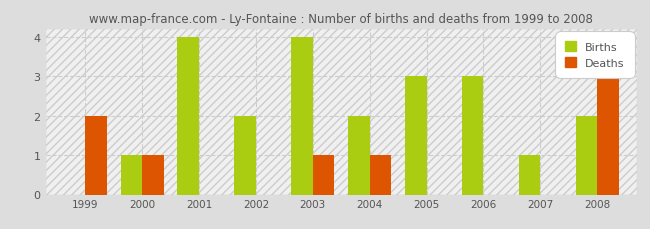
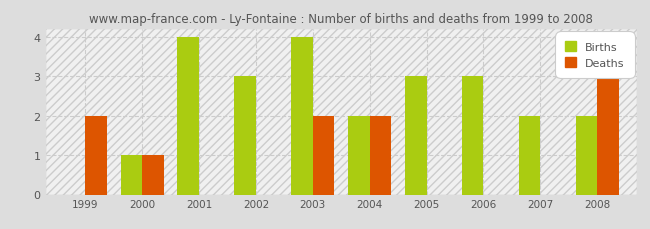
Births/2002: 2 -> 3
Deaths/2003: 1 -> 2
Deaths/2004: 1 -> 2
Births/2007: 1 -> 2
